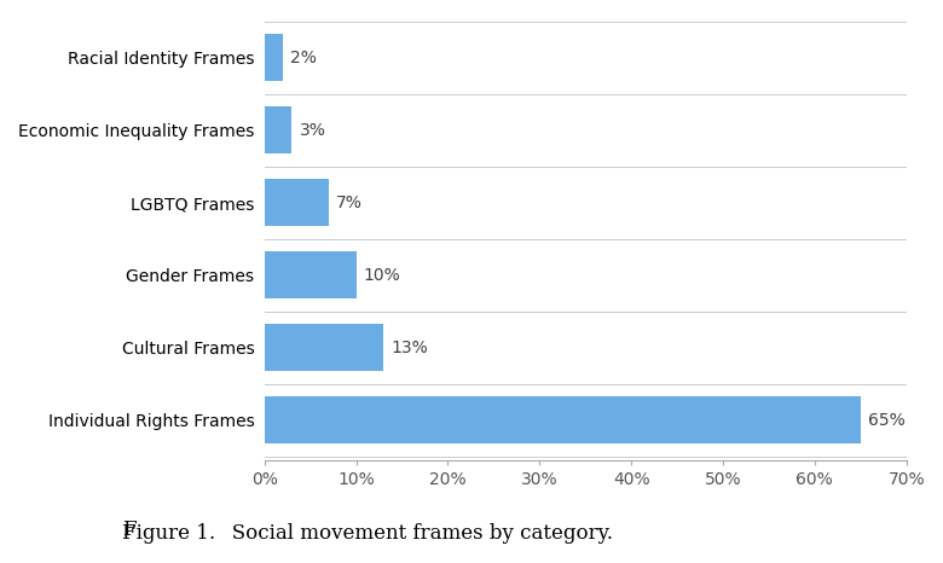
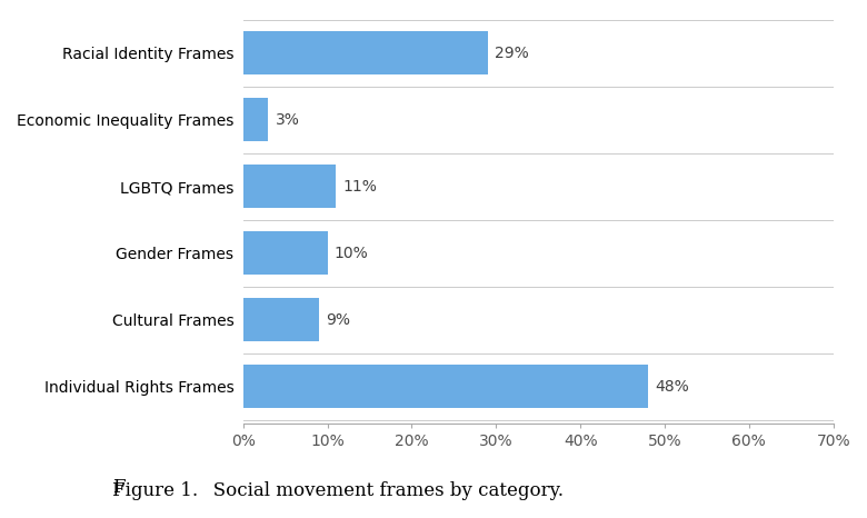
Racial Identity Frames: 2% -> 29%
LGBTQ Frames: 7% -> 11%
Cultural Frames: 13% -> 9%
Individual Rights Frames: 65% -> 48%
